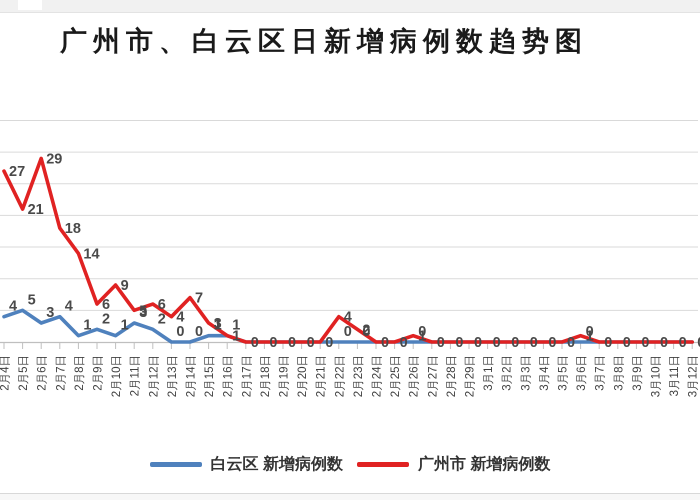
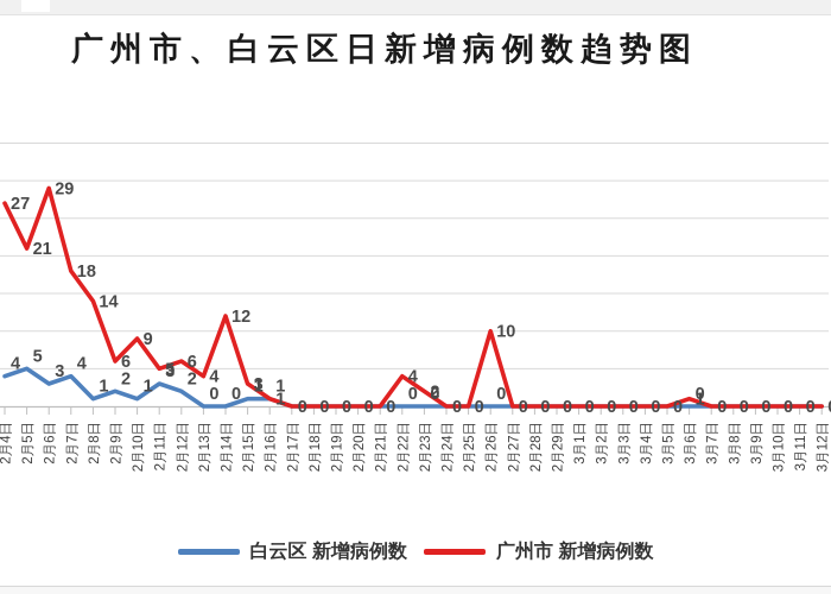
广州市 新增病例数/2月14日: 7 -> 12
广州市 新增病例数/2月26日: 1 -> 10
